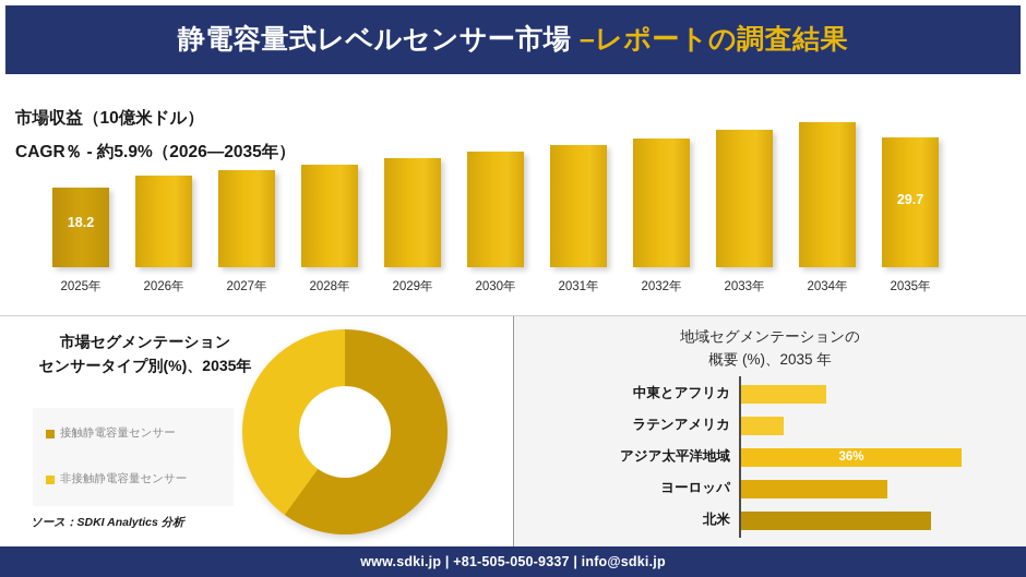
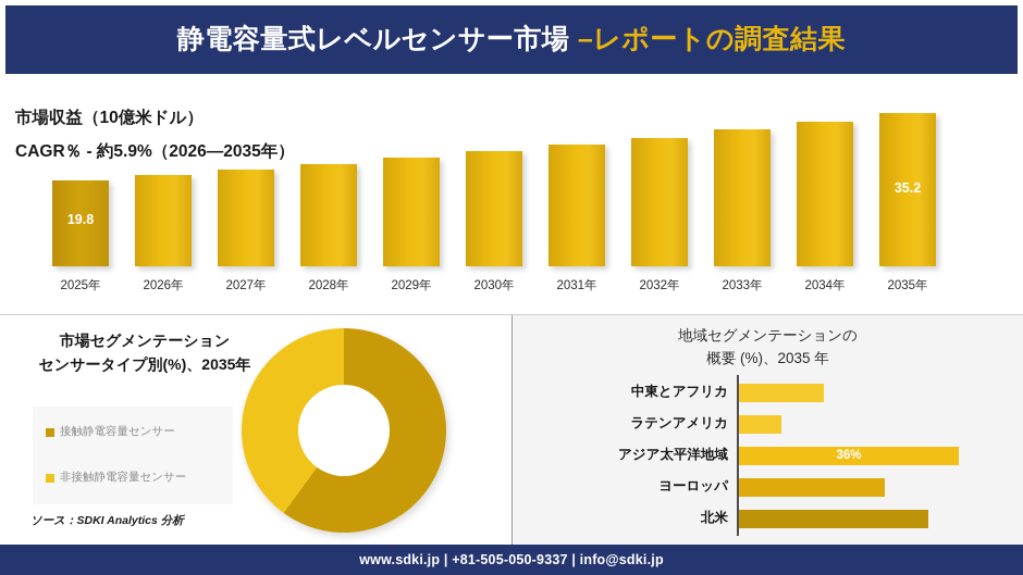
市場収益（10億米ドル）/2025年: 18.2 -> 19.8
市場収益（10億米ドル）/2035年: 29.7 -> 35.2
